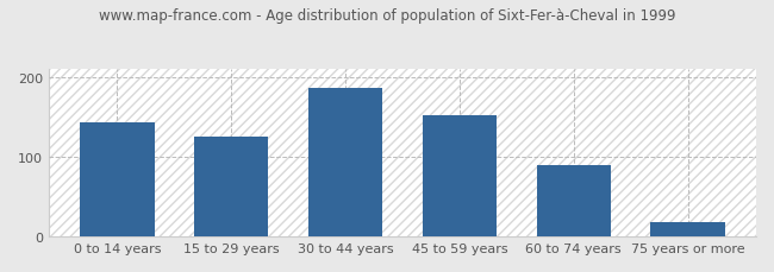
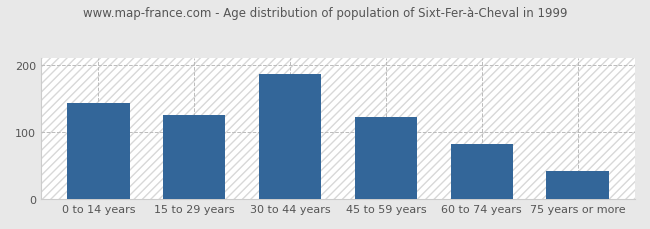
45 to 59 years: 152 -> 122
60 to 74 years: 90 -> 82
75 years or more: 18 -> 42
